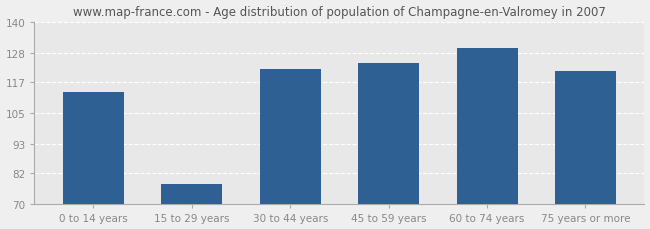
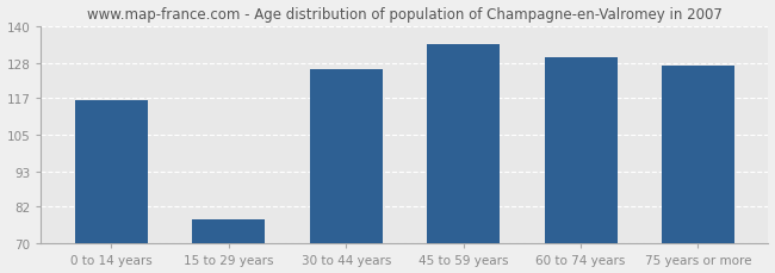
0 to 14 years: 113 -> 116
30 to 44 years: 122 -> 126
45 to 59 years: 124 -> 134
75 years or more: 121 -> 127
